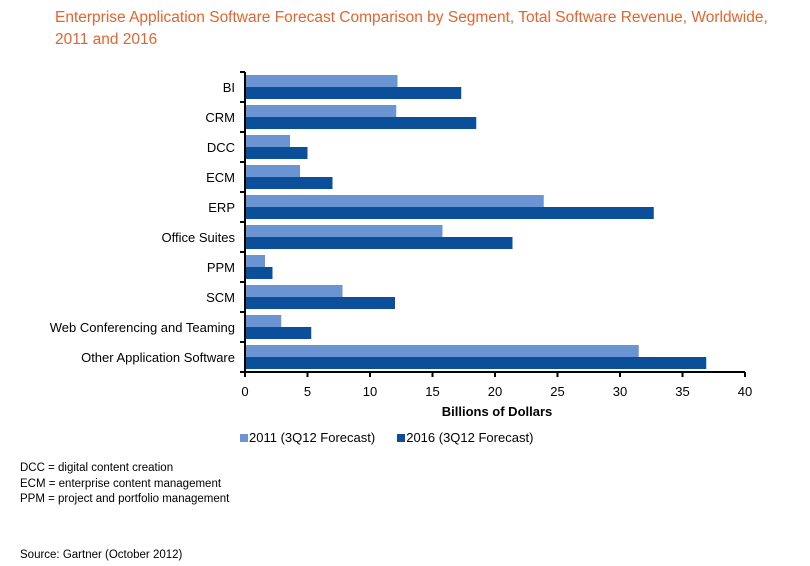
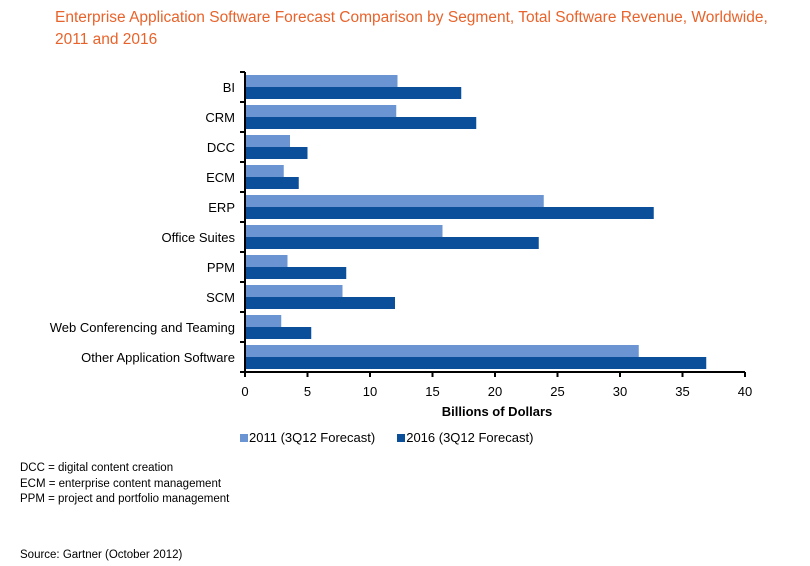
2011 (3Q12 Forecast)/ECM: 4.4 -> 3.1
2016 (3Q12 Forecast)/ECM: 7.0 -> 4.3
2016 (3Q12 Forecast)/Office Suites: 21.4 -> 23.5
2011 (3Q12 Forecast)/PPM: 1.6 -> 3.4
2016 (3Q12 Forecast)/PPM: 2.2 -> 8.1
